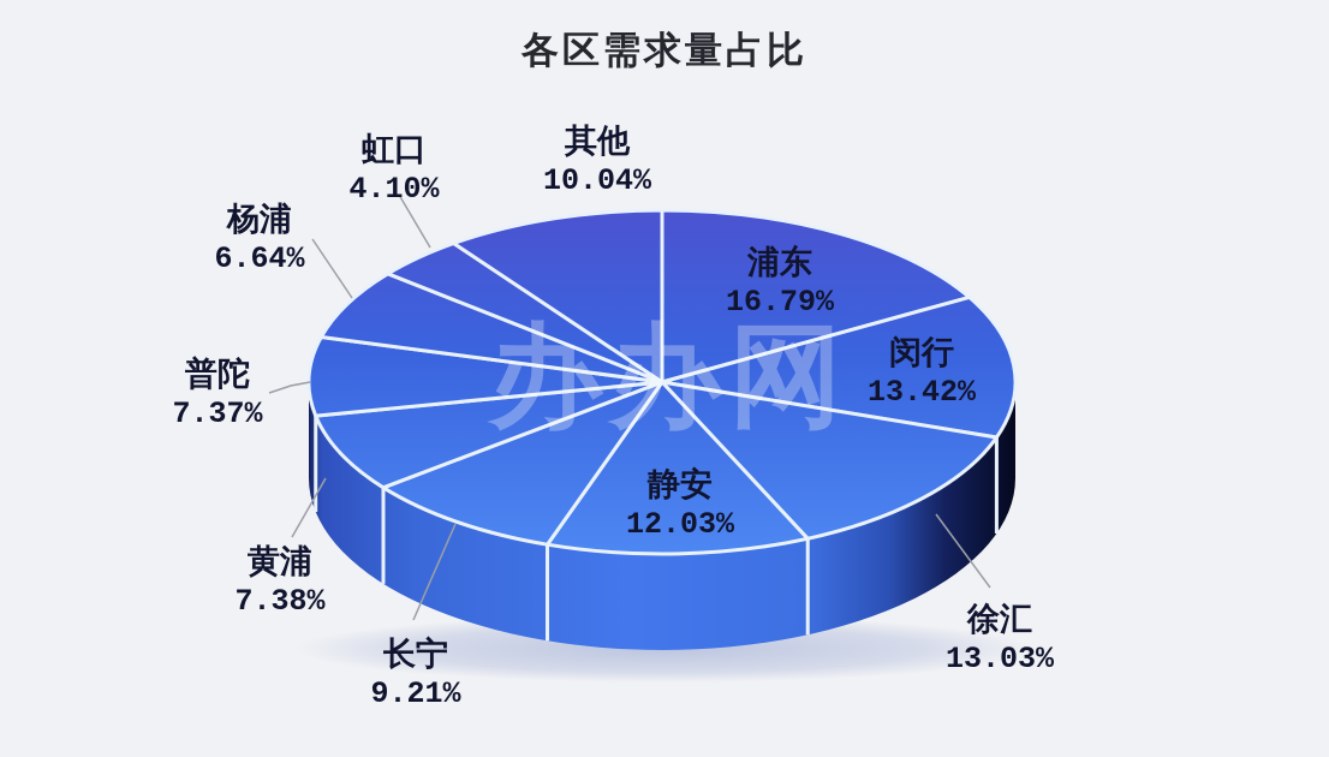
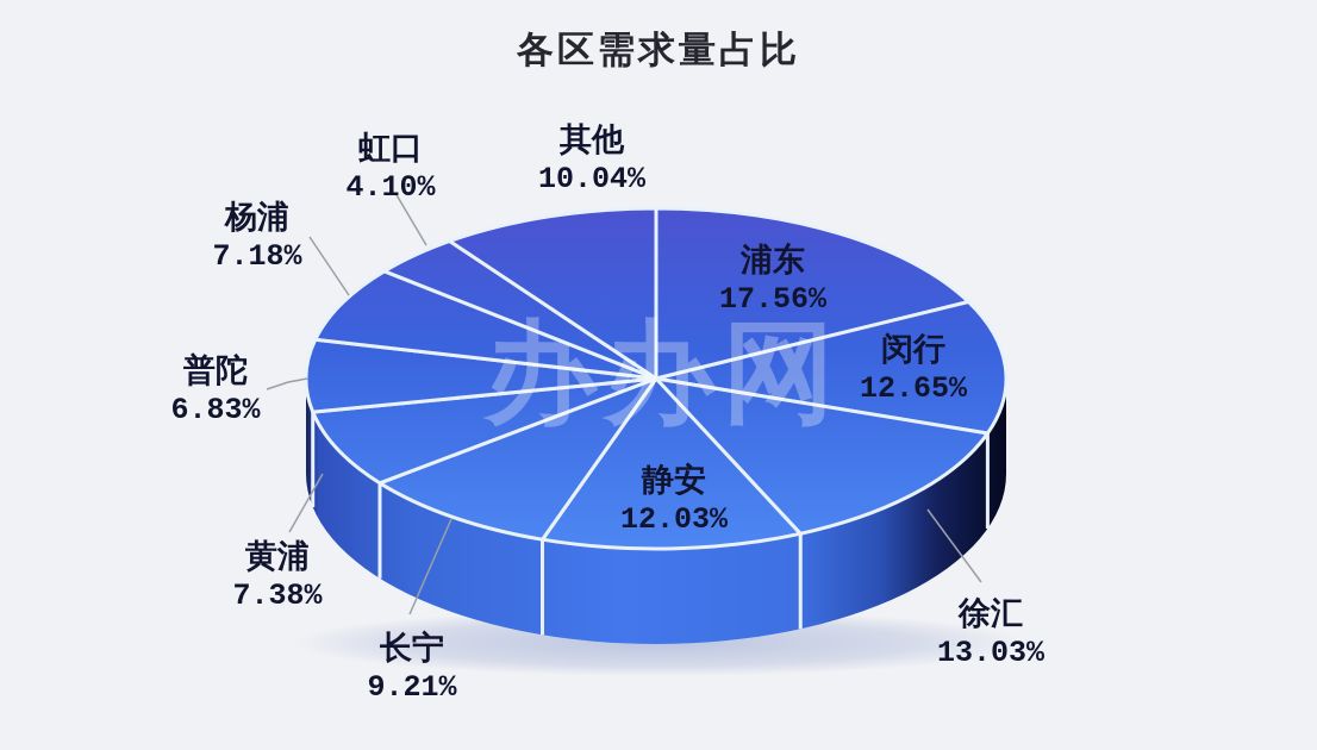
浦东: 16.79% -> 17.56%
闵行: 13.42% -> 12.65%
普陀: 7.37% -> 6.83%
杨浦: 6.64% -> 7.18%
